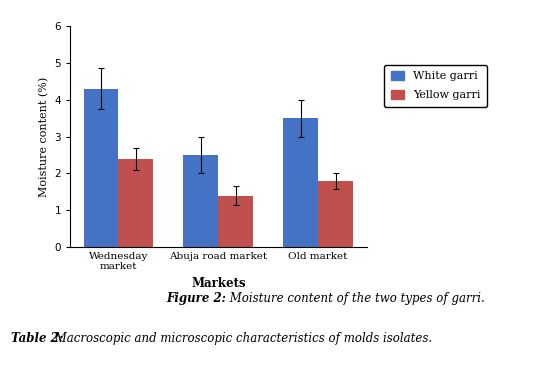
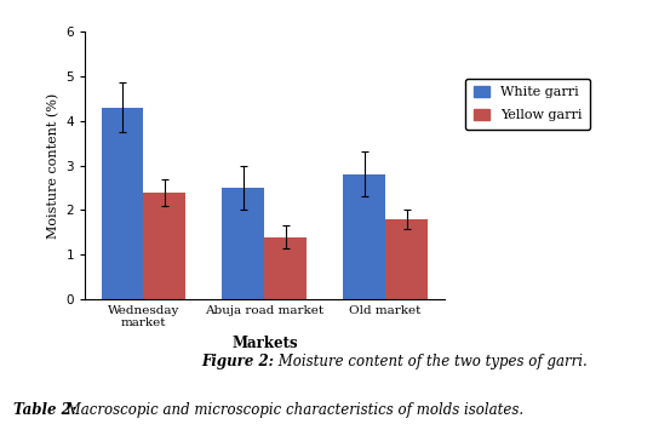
White garri/Old market: 3.5 -> 2.8
